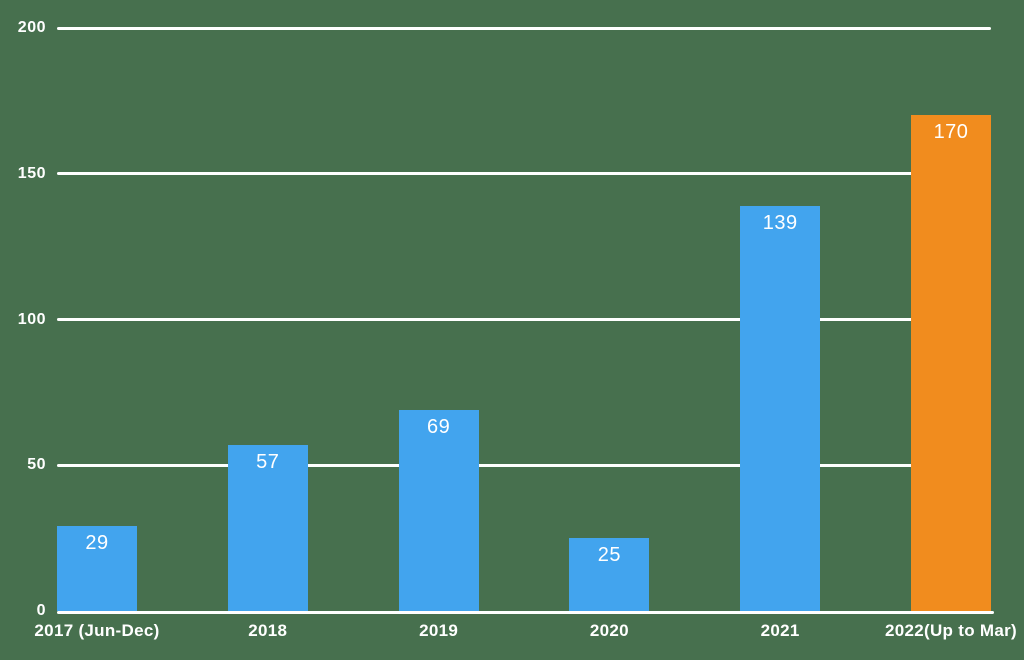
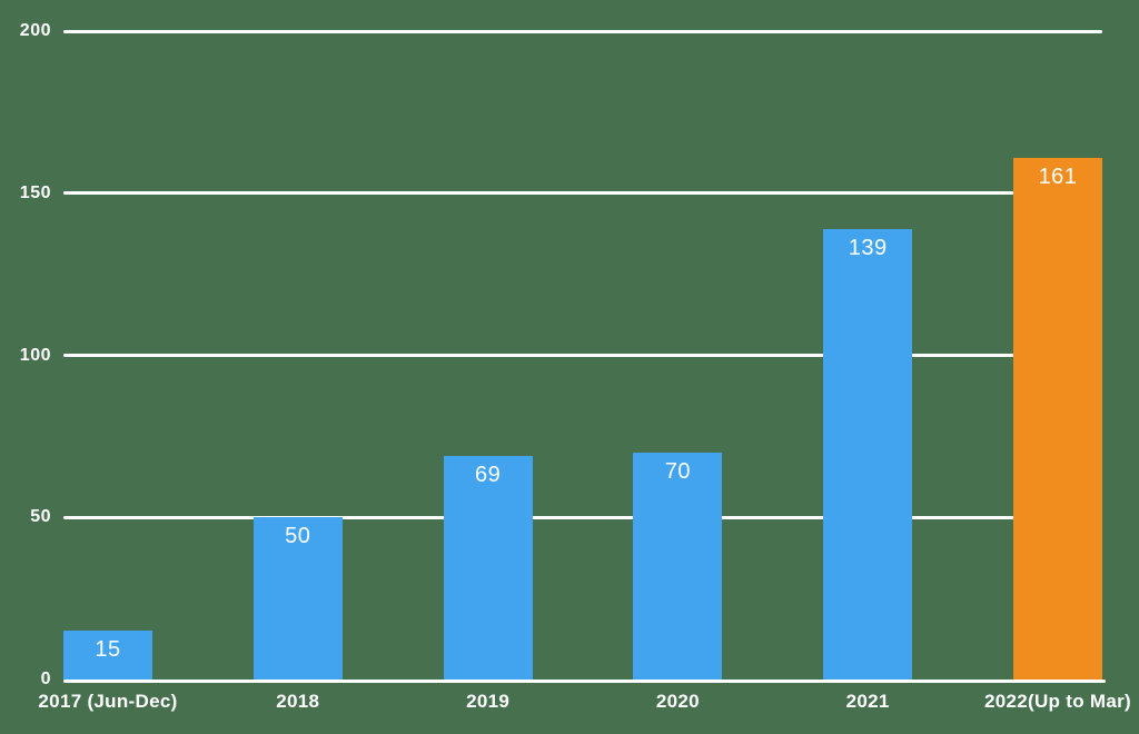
2017 (Jun-Dec): 29 -> 15
2018: 57 -> 50
2020: 25 -> 70
2022(Up to Mar): 170 -> 161
